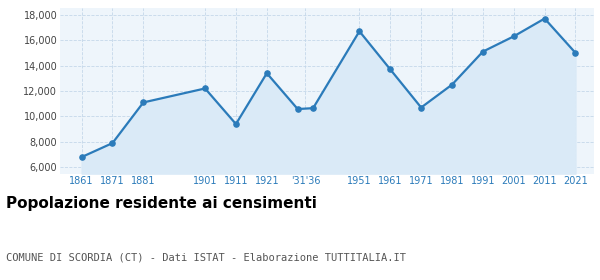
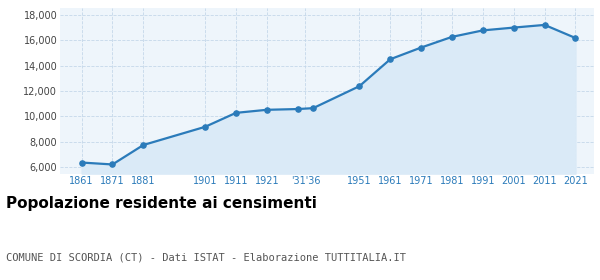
1861: 6,800 -> 6,400
1871: 7,900 -> 6,200
1881: 11,100 -> 7,800
1901: 12,200 -> 9,200
1911: 9,400 -> 10,300
1921: 13,400 -> 10,500
1951: 16,700 -> 12,400
1961: 13,700 -> 14,500
1971: 10,700 -> 15,400
1981: 12,500 -> 16,300
1991: 15,100 -> 16,800
2001: 16,300 -> 17,000
2011: 17,700 -> 17,200
2021: 15,000 -> 16,200
